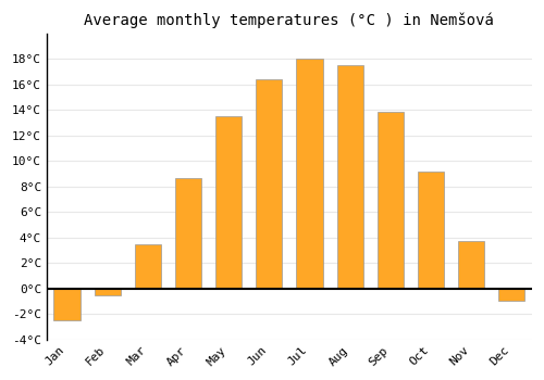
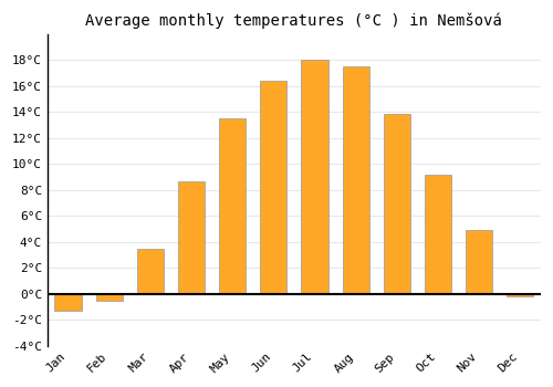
Jan: -2.5°C -> -1.3°C
Nov: 3.7°C -> 4.9°C
Dec: -1.0°C -> -0.2°C
